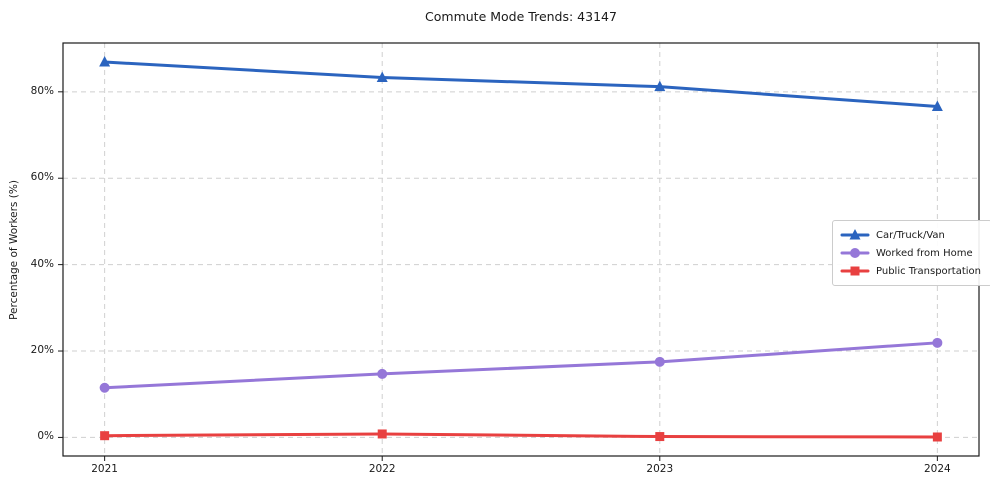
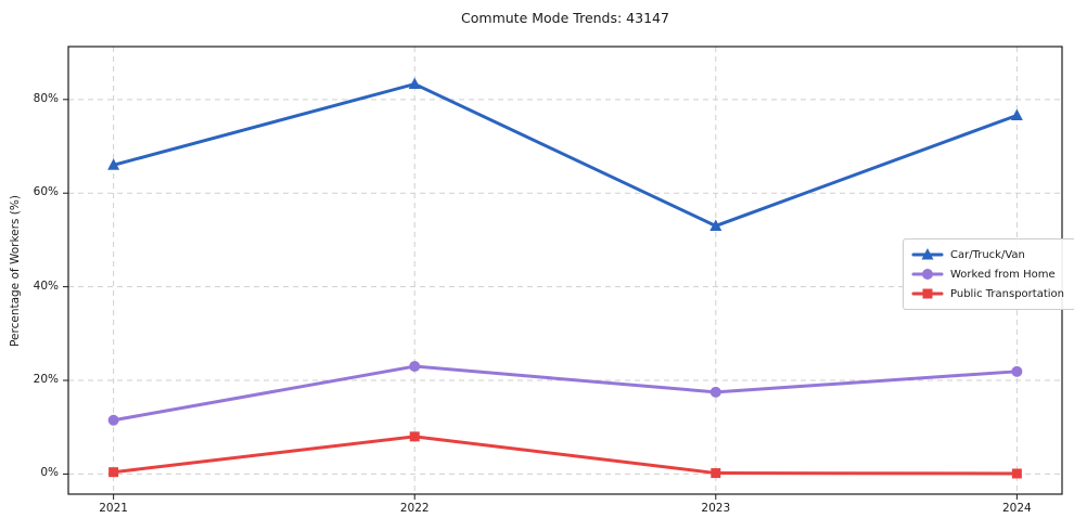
Car/Truck/Van/2021: 87% -> 66%
Worked from Home/2022: 15% -> 23%
Public Transportation/2022: 1% -> 8%
Car/Truck/Van/2023: 81% -> 53%
